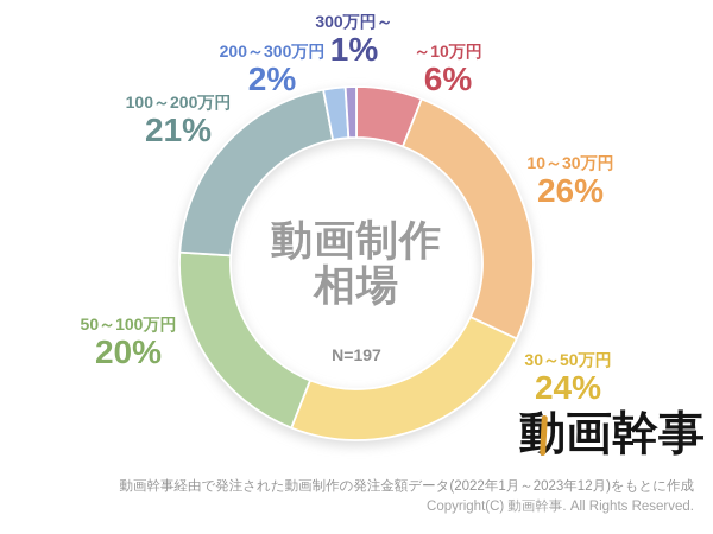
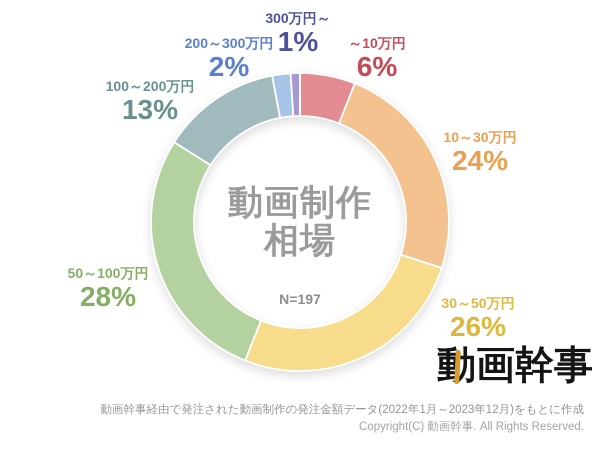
10～30万円: 26% -> 24%
30～50万円: 24% -> 26%
50～100万円: 20% -> 28%
100～200万円: 21% -> 13%
